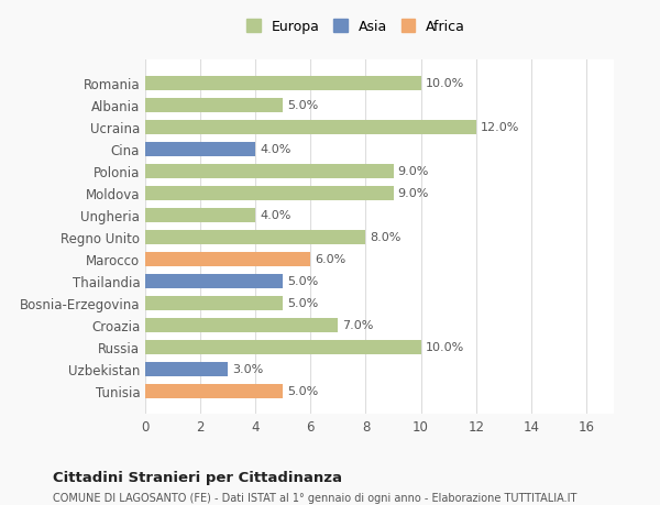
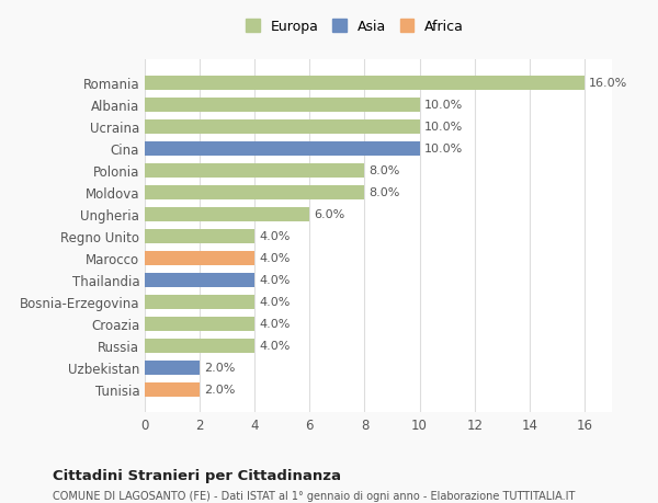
Romania: 10.0% -> 16.0%
Albania: 5.0% -> 10.0%
Ucraina: 12.0% -> 10.0%
Cina: 4.0% -> 10.0%
Polonia: 9.0% -> 8.0%
Moldova: 9.0% -> 8.0%
Ungheria: 4.0% -> 6.0%
Regno Unito: 8.0% -> 4.0%
Marocco: 6.0% -> 4.0%
Thailandia: 5.0% -> 4.0%
Bosnia-Erzegovina: 5.0% -> 4.0%
Croazia: 7.0% -> 4.0%
Russia: 10.0% -> 4.0%
Uzbekistan: 3.0% -> 2.0%
Tunisia: 5.0% -> 2.0%
